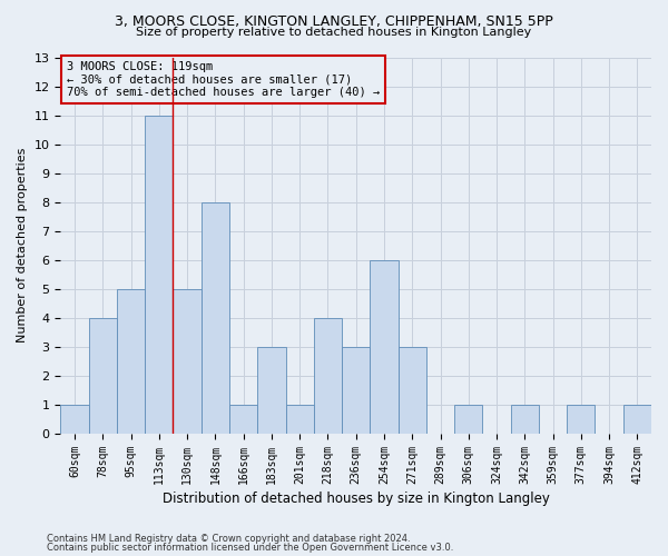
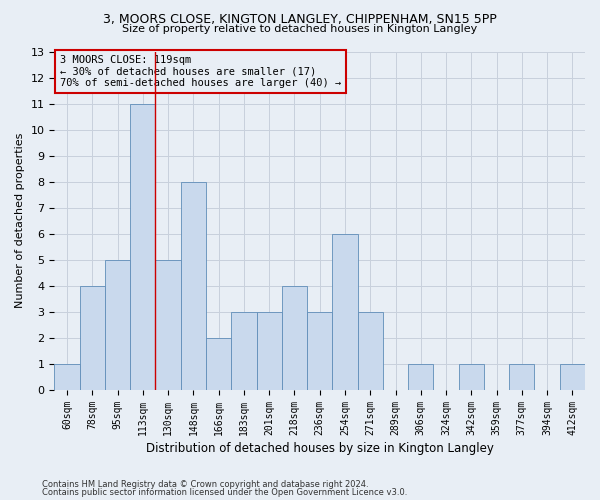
166sqm: 1 -> 2
201sqm: 1 -> 3
